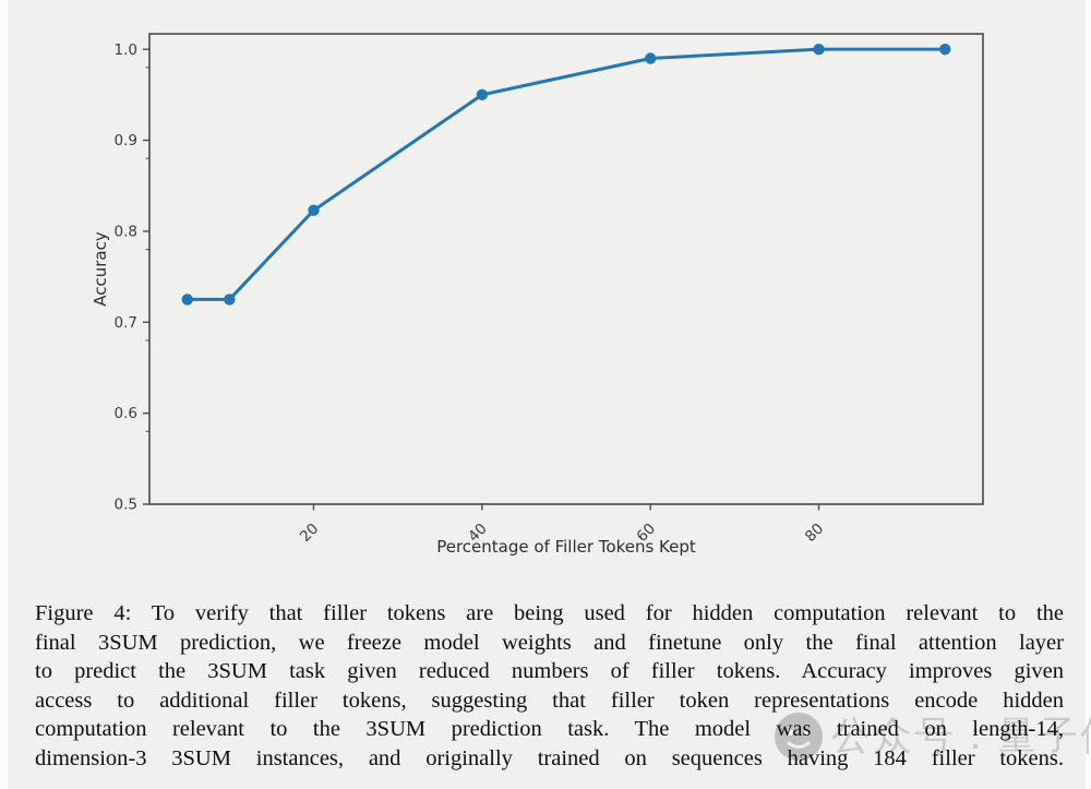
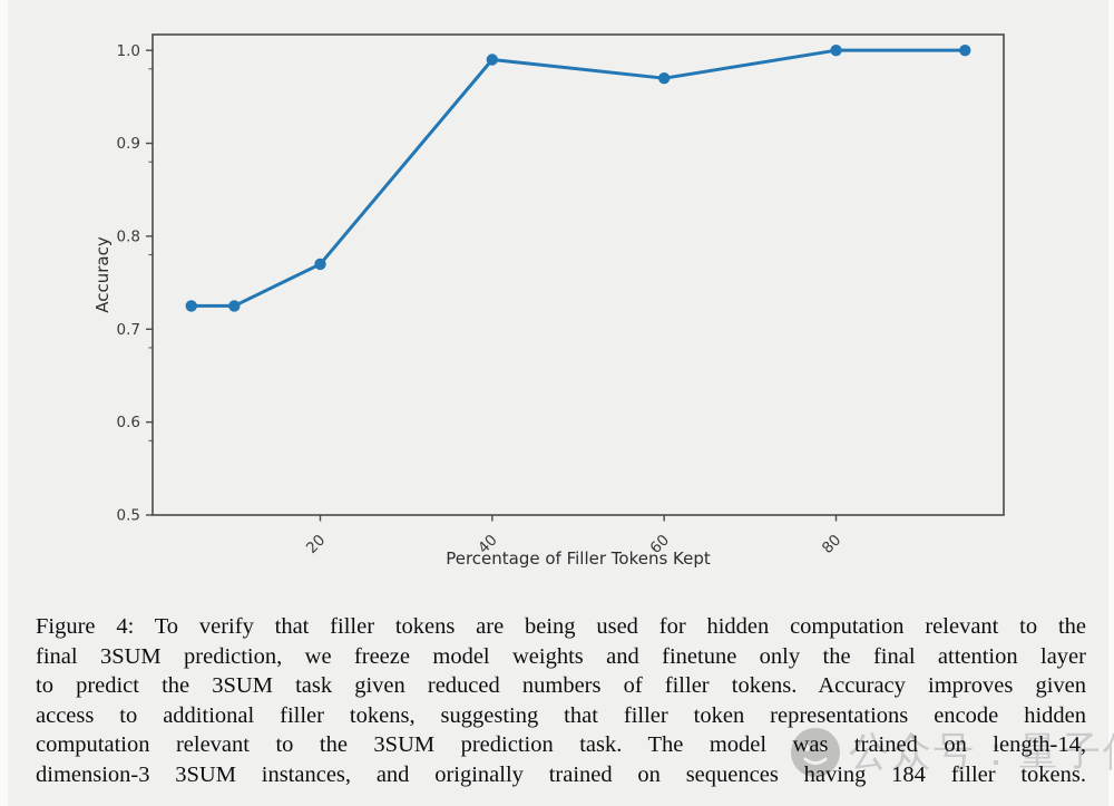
20: 0.82 -> 0.77
40: 0.95 -> 0.99
60: 0.99 -> 0.97
